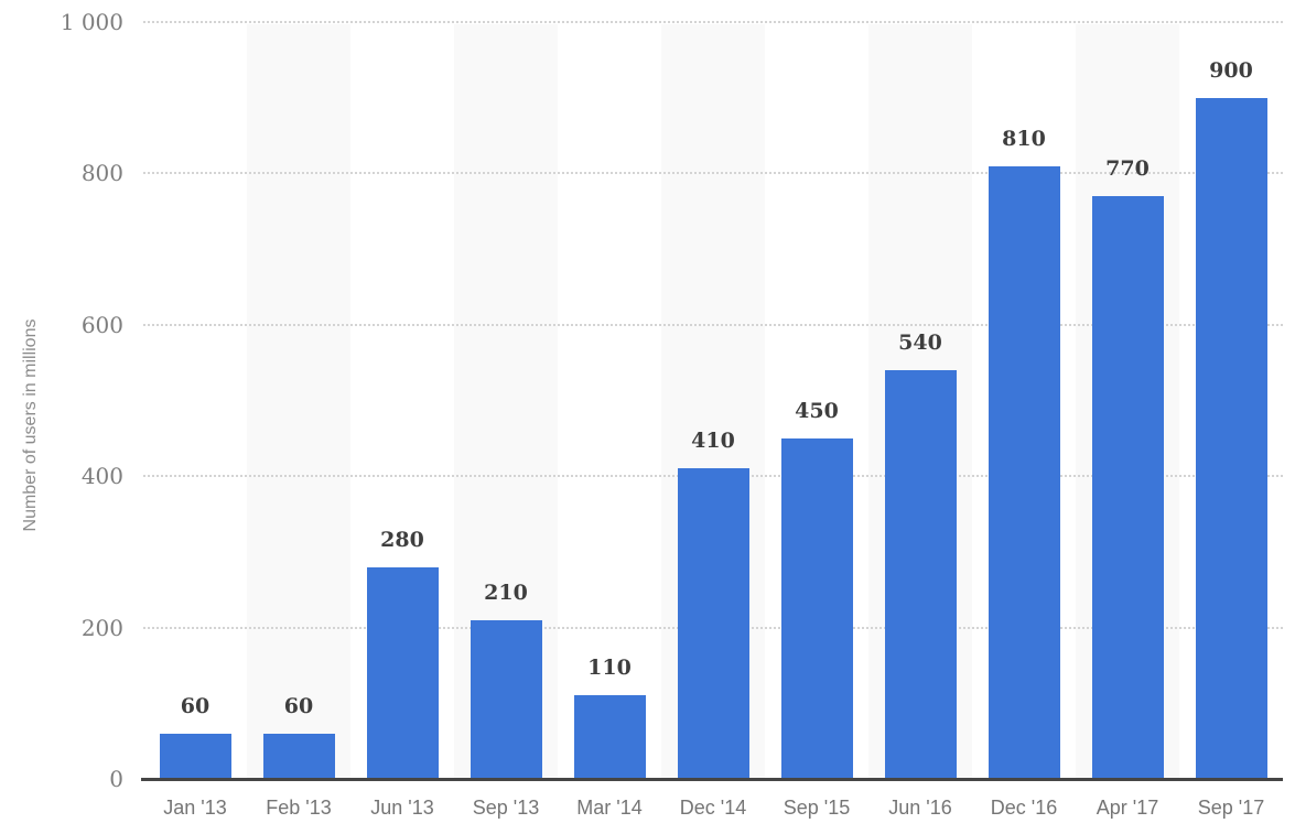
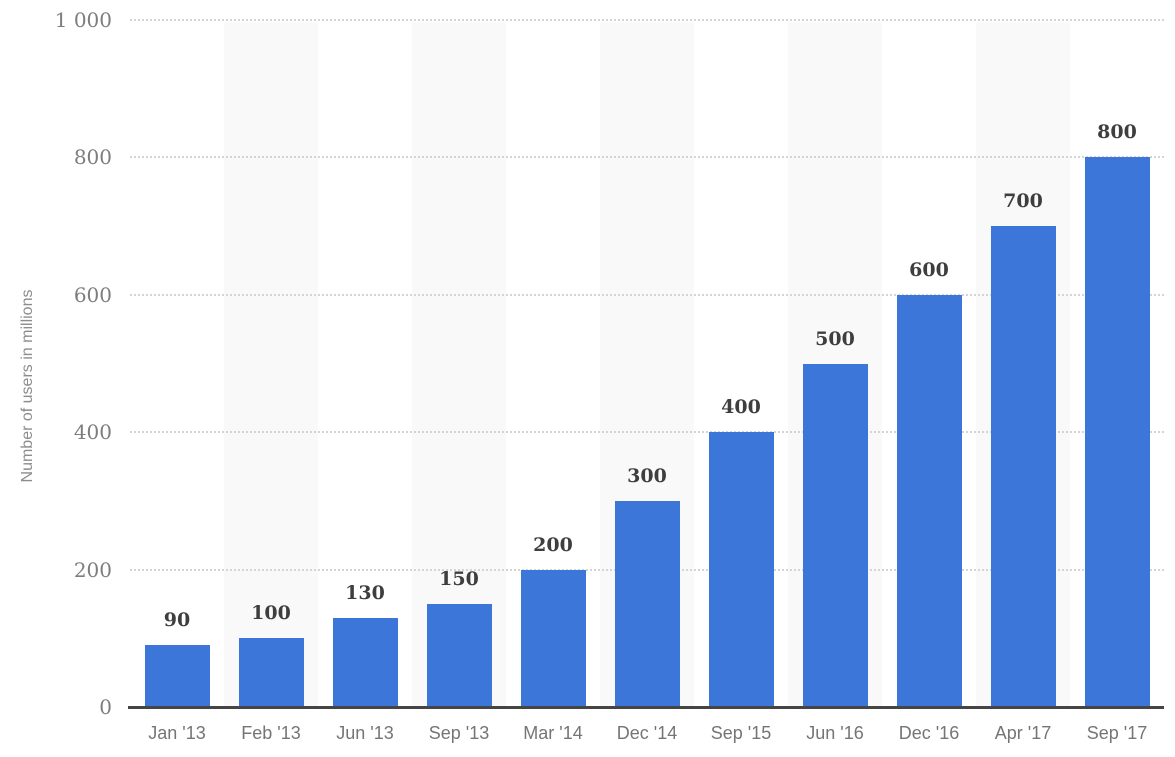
Jan '13: 60 -> 90
Feb '13: 60 -> 100
Jun '13: 280 -> 130
Sep '13: 210 -> 150
Mar '14: 110 -> 200
Dec '14: 410 -> 300
Sep '15: 450 -> 400
Jun '16: 540 -> 500
Dec '16: 810 -> 600
Apr '17: 770 -> 700
Sep '17: 900 -> 800
